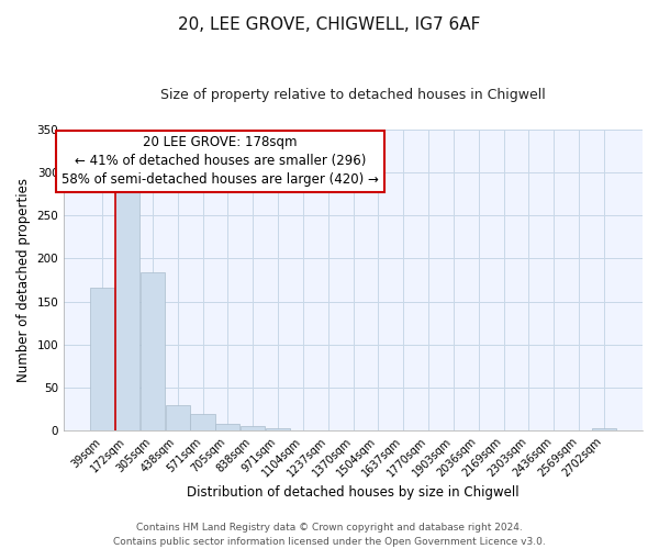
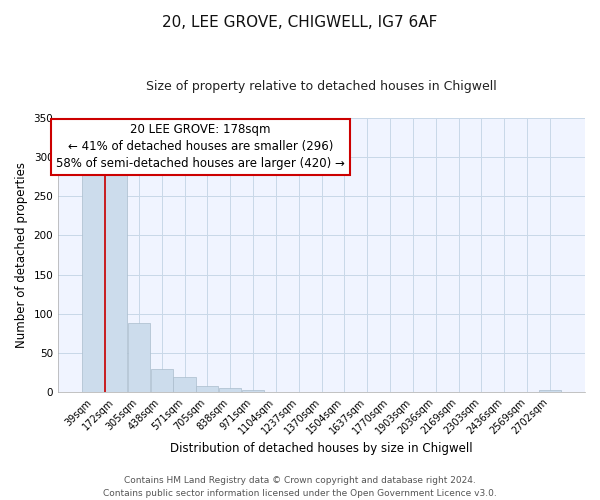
39sqm: 166 -> 278
305sqm: 184 -> 88
